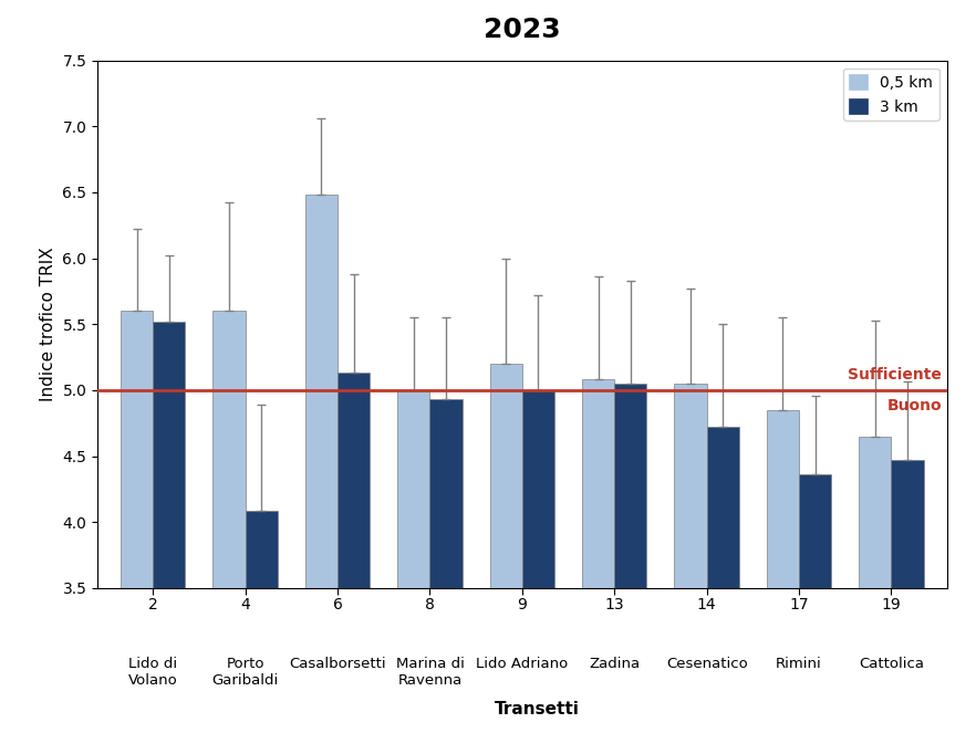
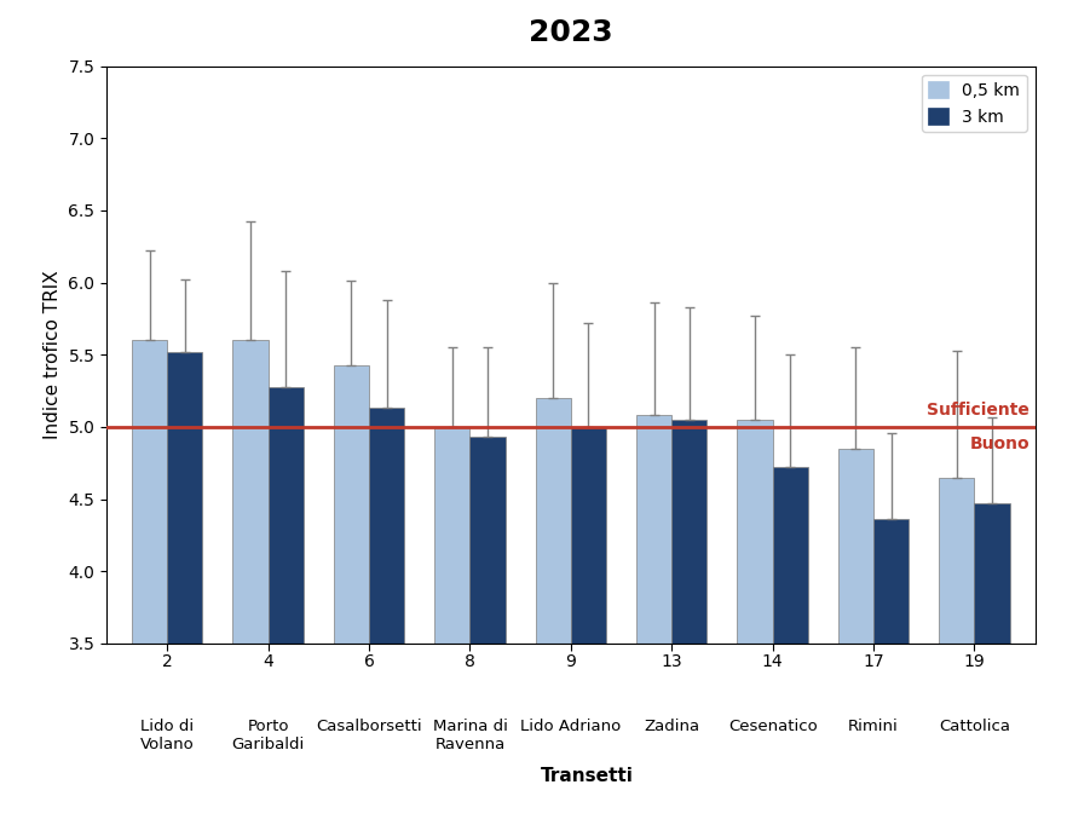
3 km/4: 4.09 -> 5.28
0,5 km/6: 6.48 -> 5.43
